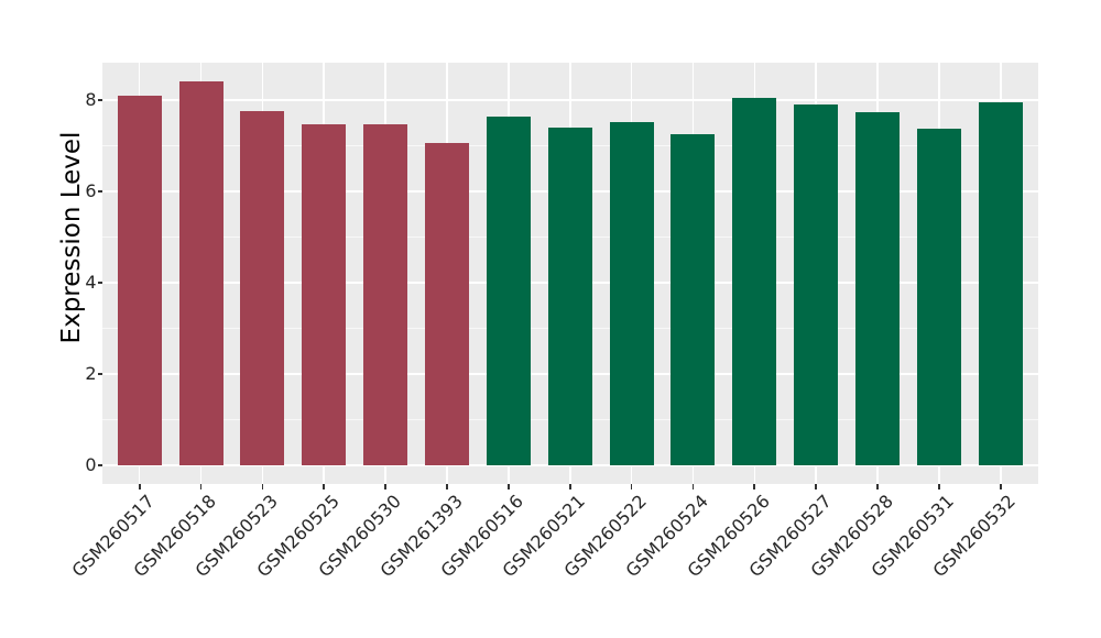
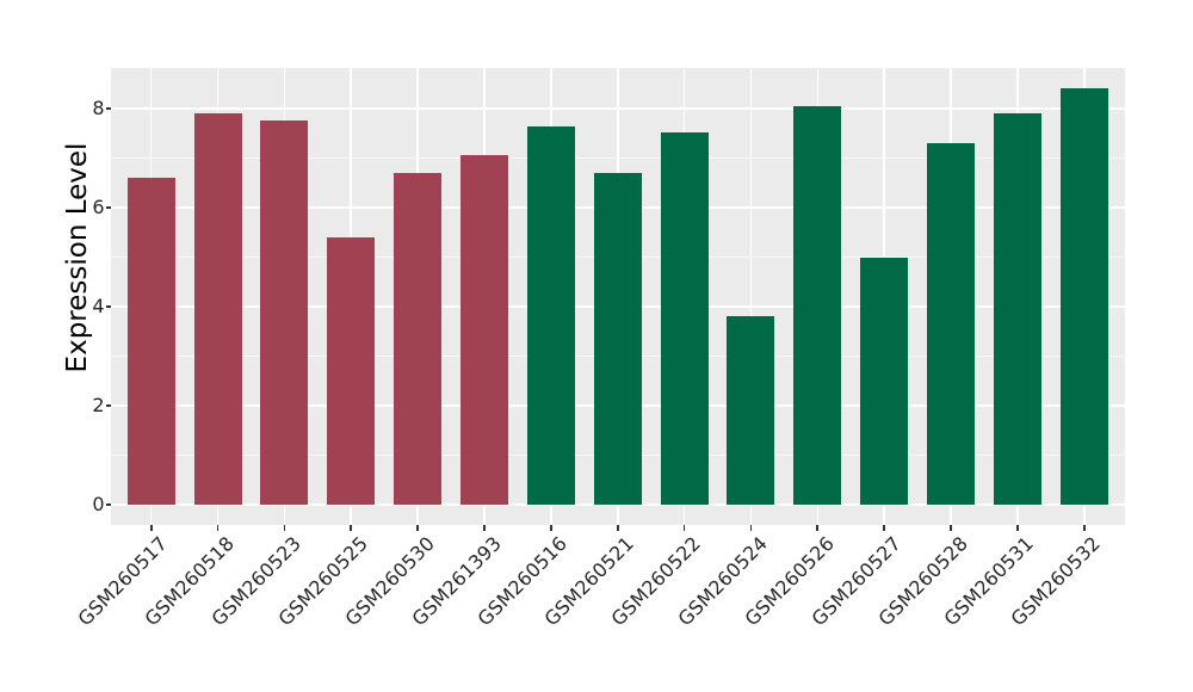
GSM260517: 8.1 -> 6.6
GSM260518: 8.4 -> 7.9
GSM260525: 7.5 -> 5.4
GSM260530: 7.5 -> 6.7
GSM260521: 7.4 -> 6.7
GSM260524: 7.3 -> 3.8
GSM260527: 7.9 -> 5.0
GSM260528: 7.7 -> 7.3
GSM260531: 7.4 -> 7.9
GSM260532: 8.0 -> 8.4
